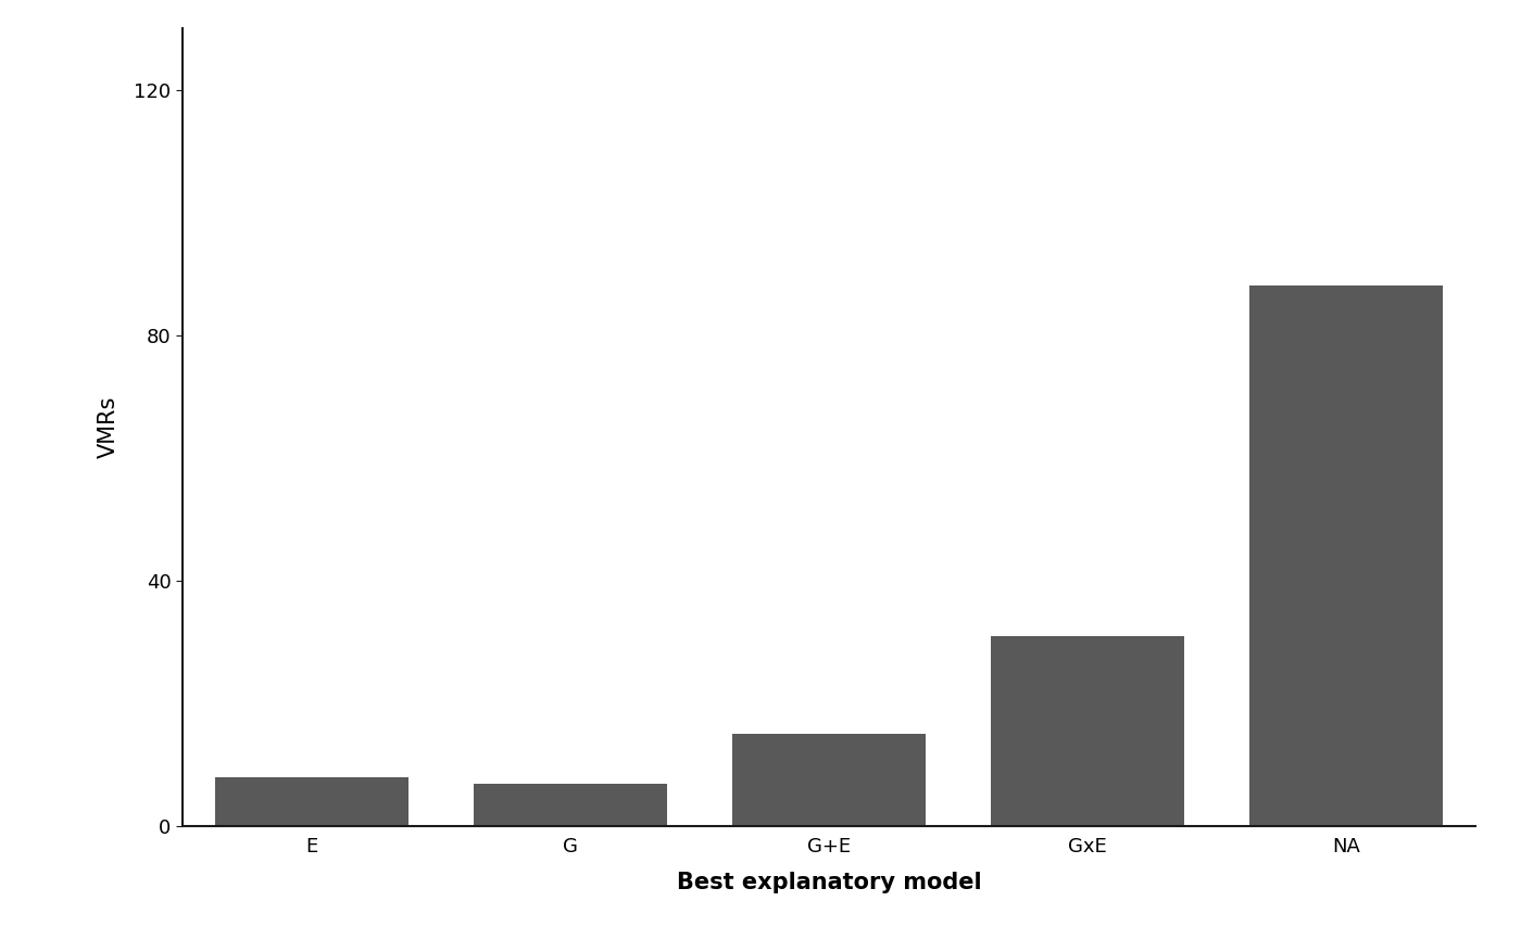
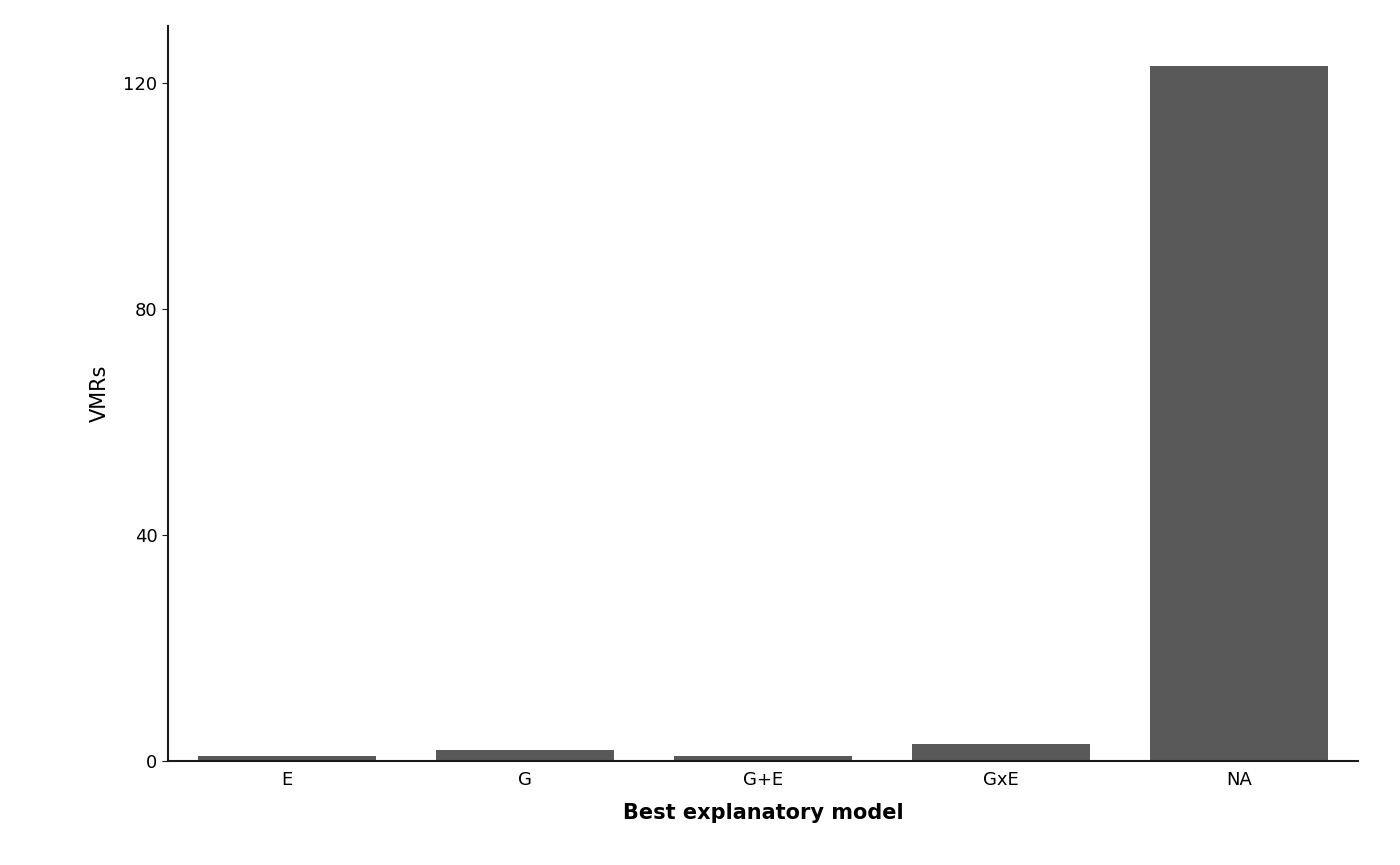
E: 8 -> 1
G: 7 -> 2
G+E: 15 -> 1
GxE: 31 -> 3
NA: 88 -> 123
